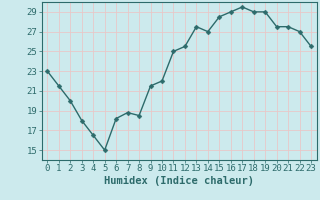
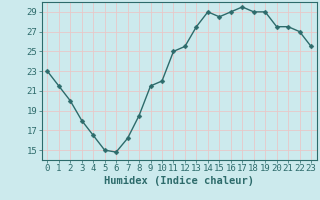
6: 18.2 -> 14.8
7: 18.8 -> 16.2
14: 27.0 -> 29.0
